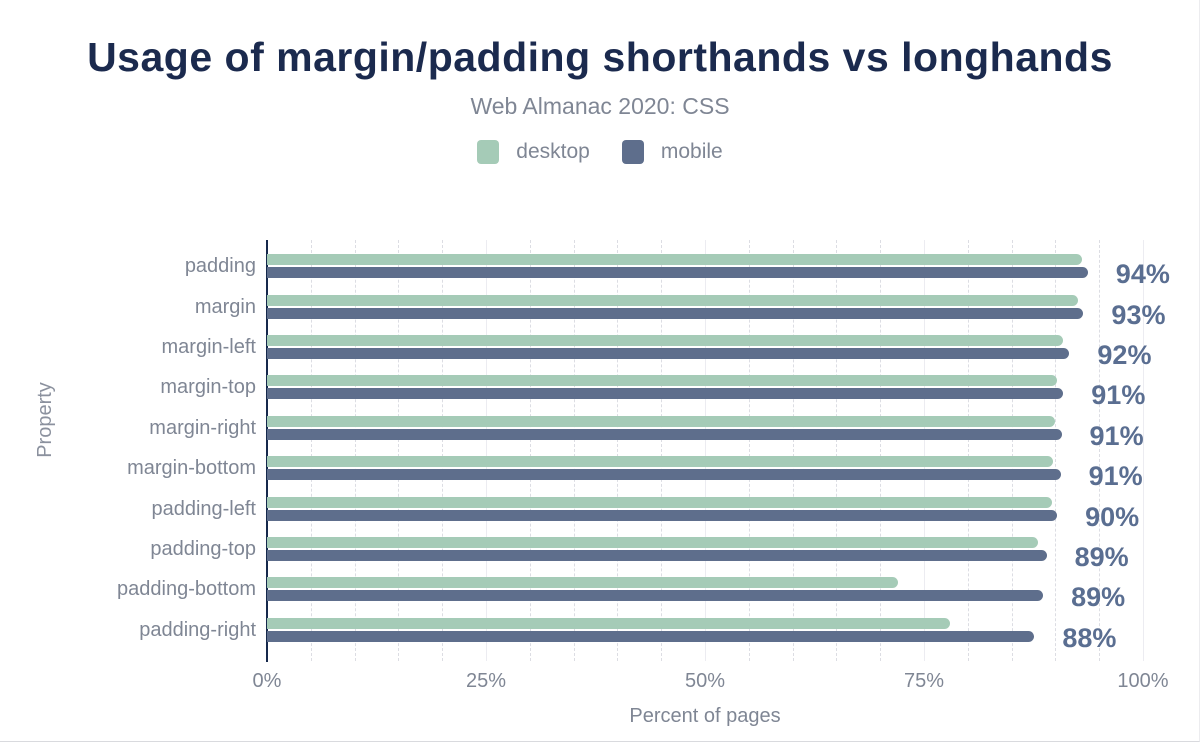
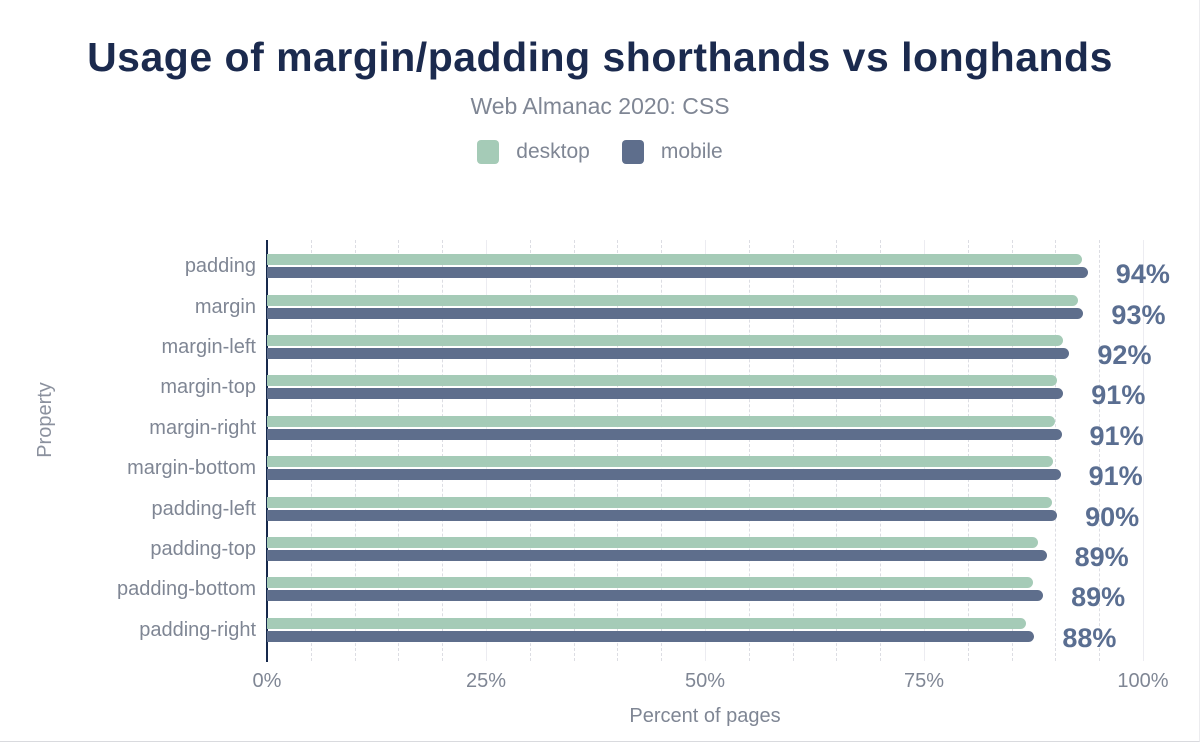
desktop/padding-bottom: 72% -> 87%
desktop/padding-right: 78% -> 87%
